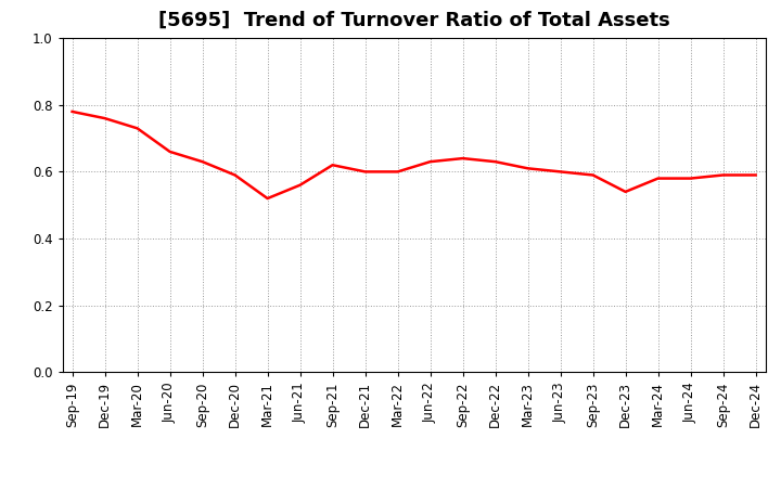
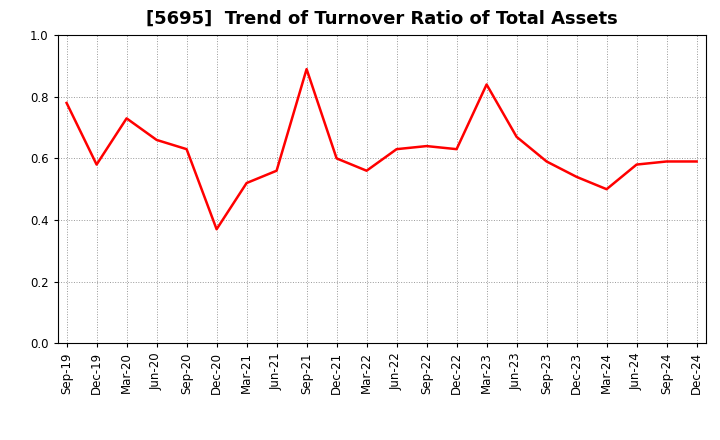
Dec-19: 0.76 -> 0.58
Dec-20: 0.59 -> 0.37
Sep-21: 0.62 -> 0.89
Mar-22: 0.60 -> 0.56
Mar-23: 0.61 -> 0.84
Jun-23: 0.60 -> 0.67
Mar-24: 0.58 -> 0.50
